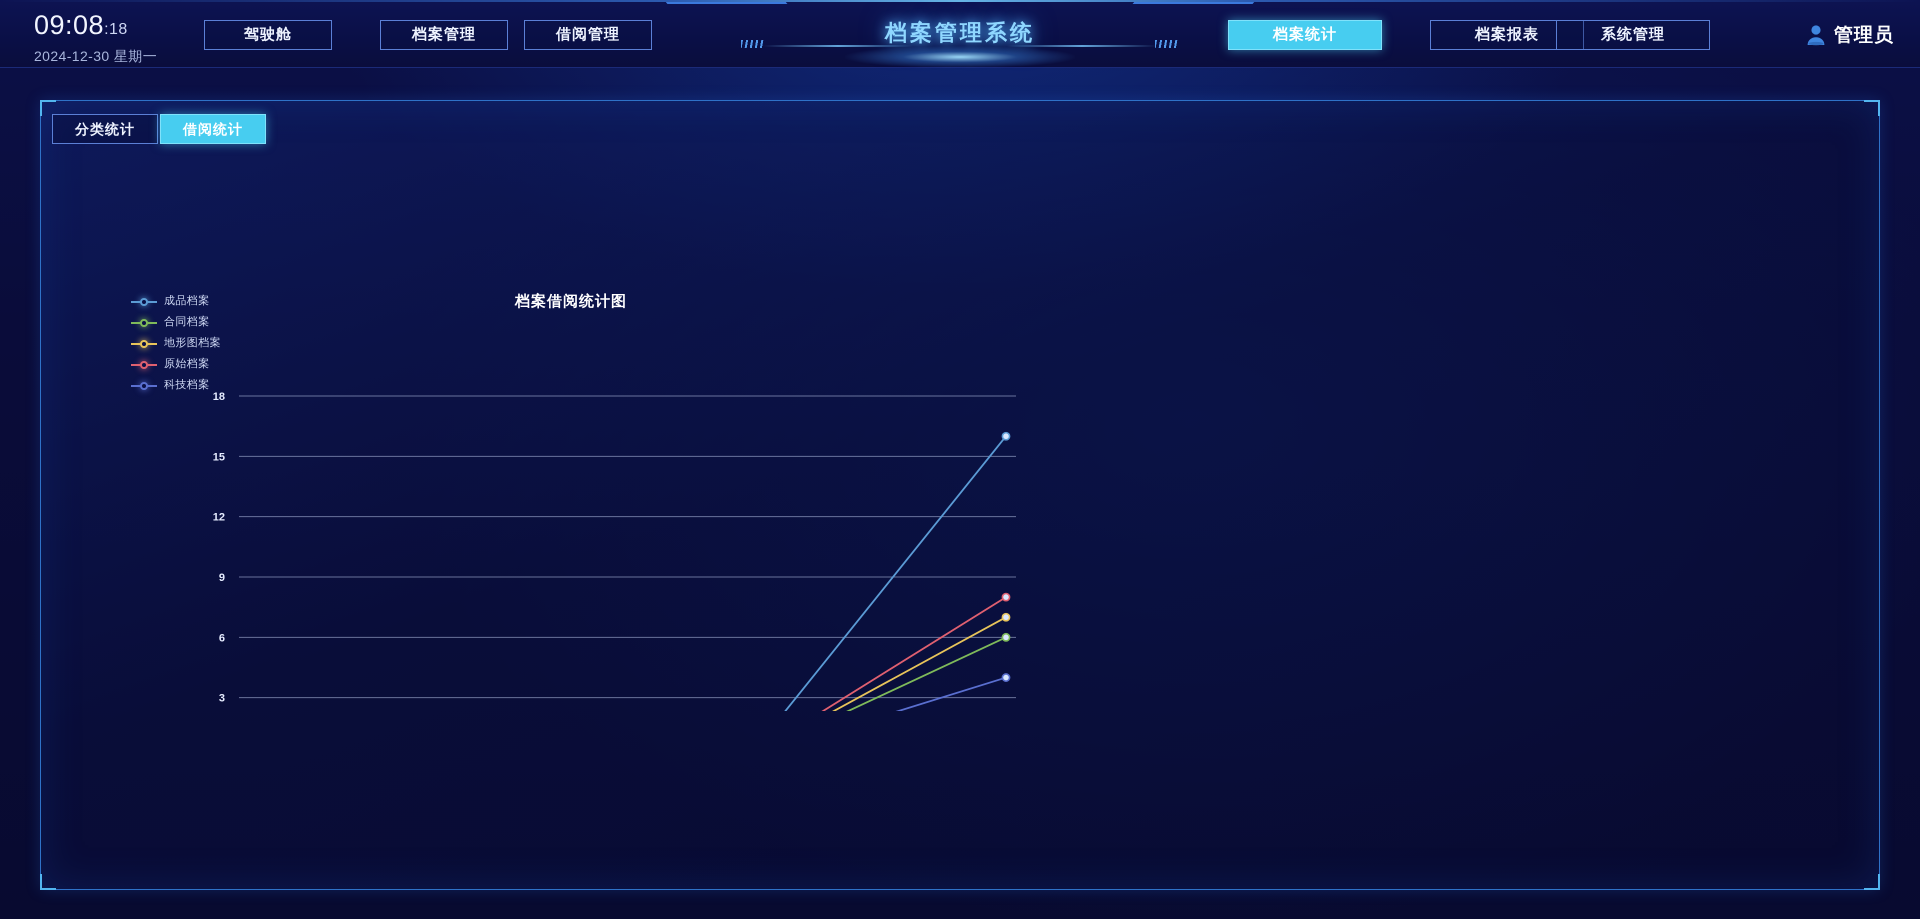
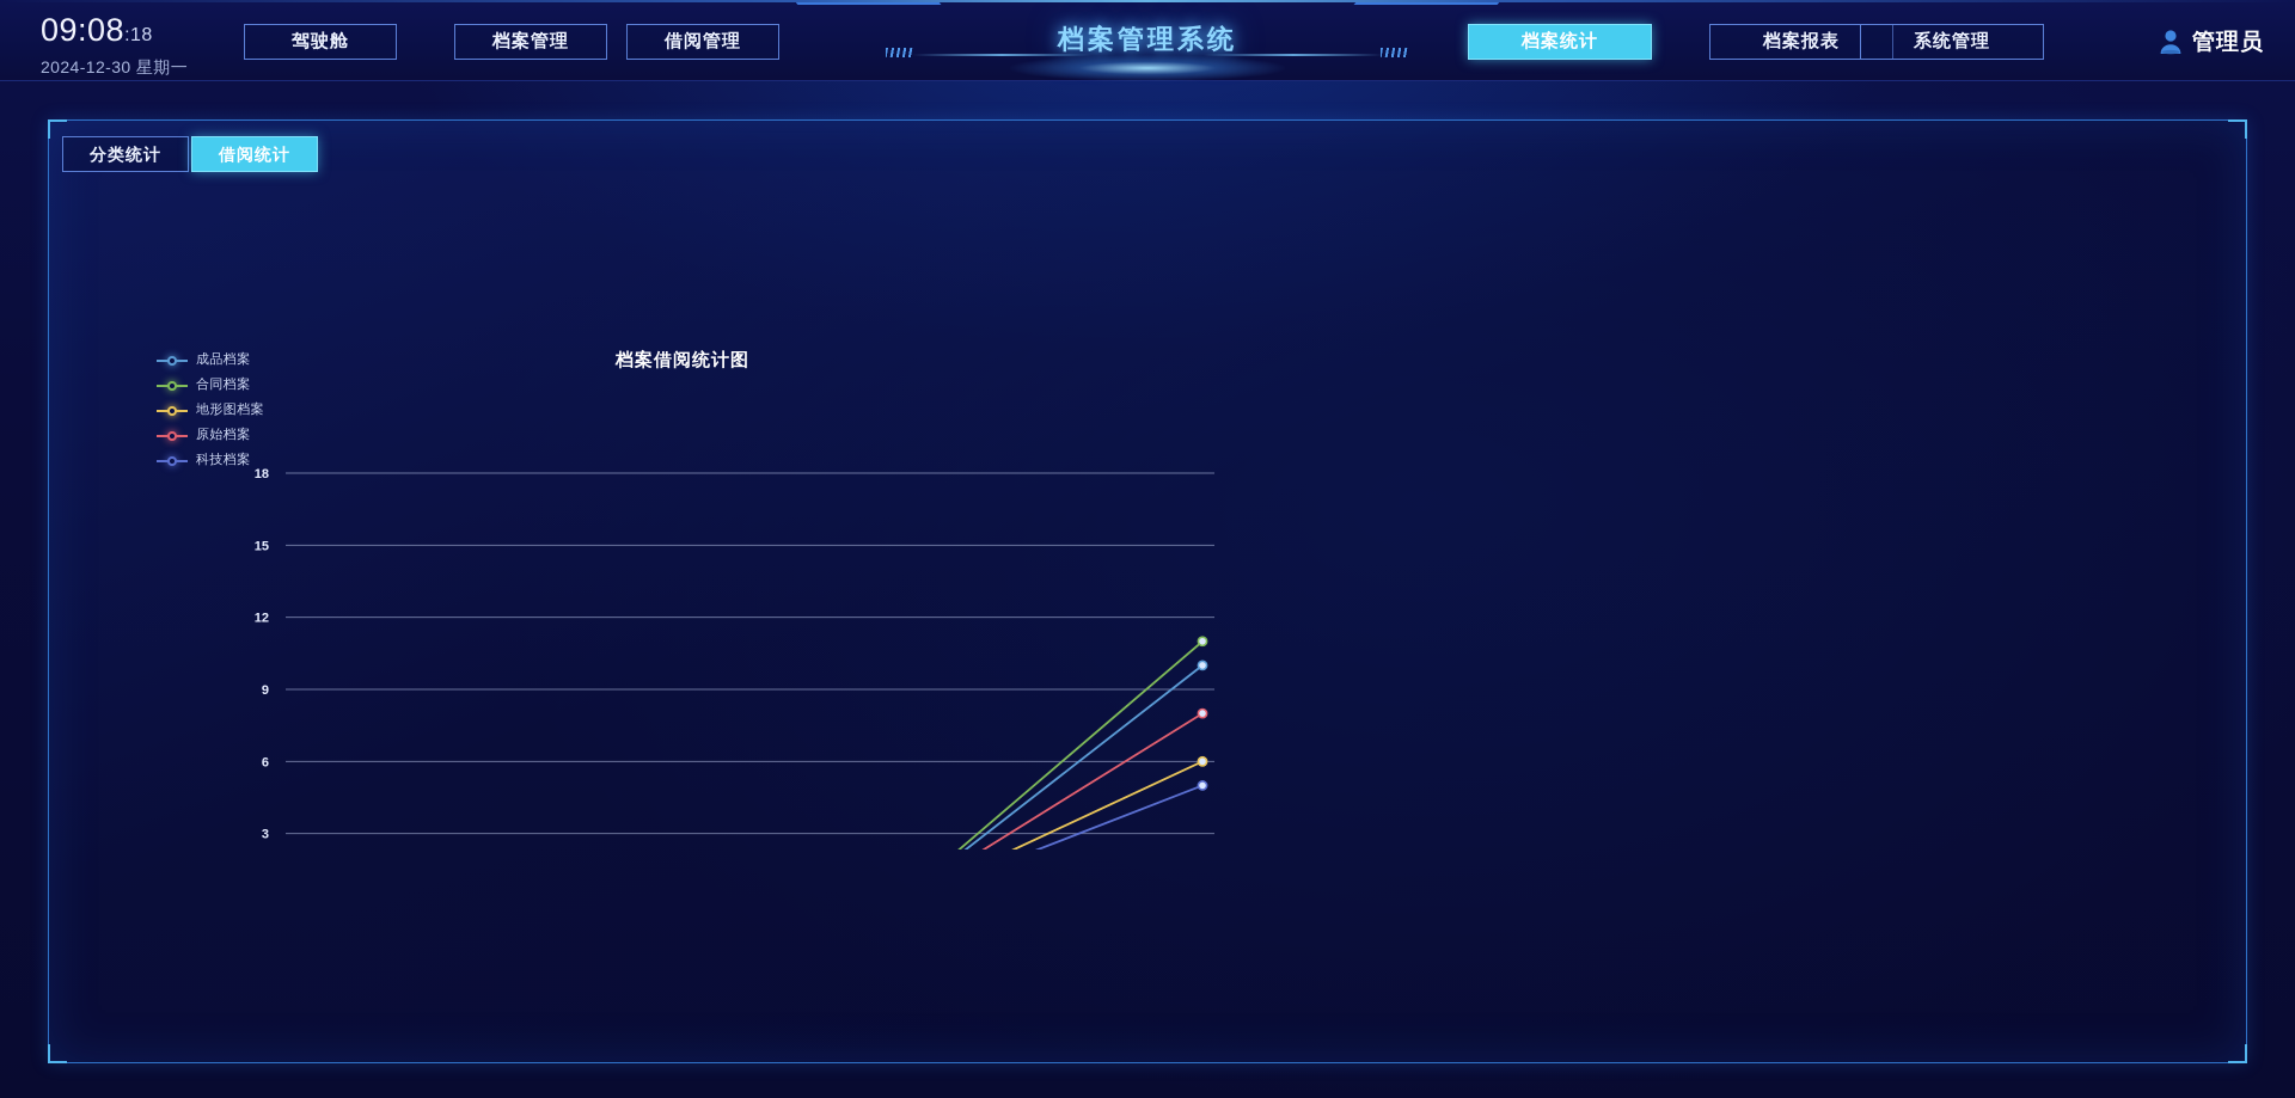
成品档案/2023: 16 -> 10
合同档案/2023: 6 -> 11
地形图档案/2023: 7 -> 6
科技档案/2023: 4 -> 5
